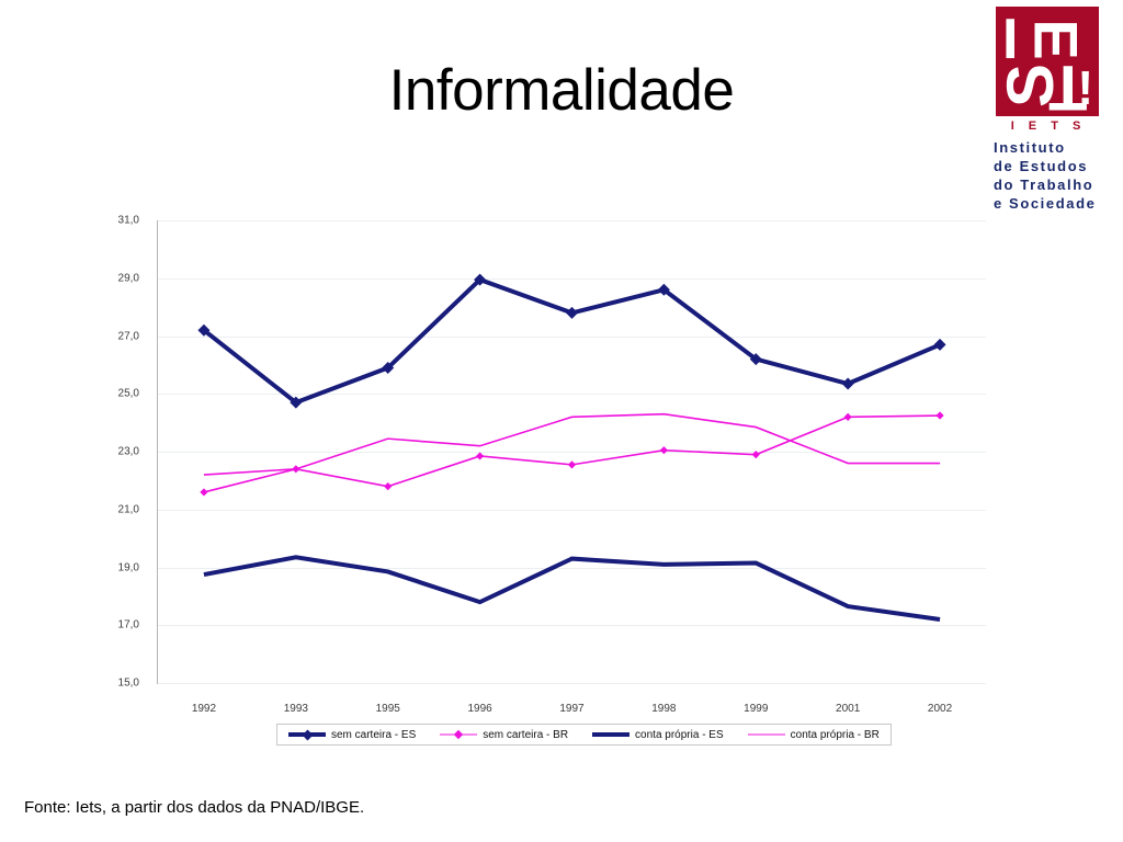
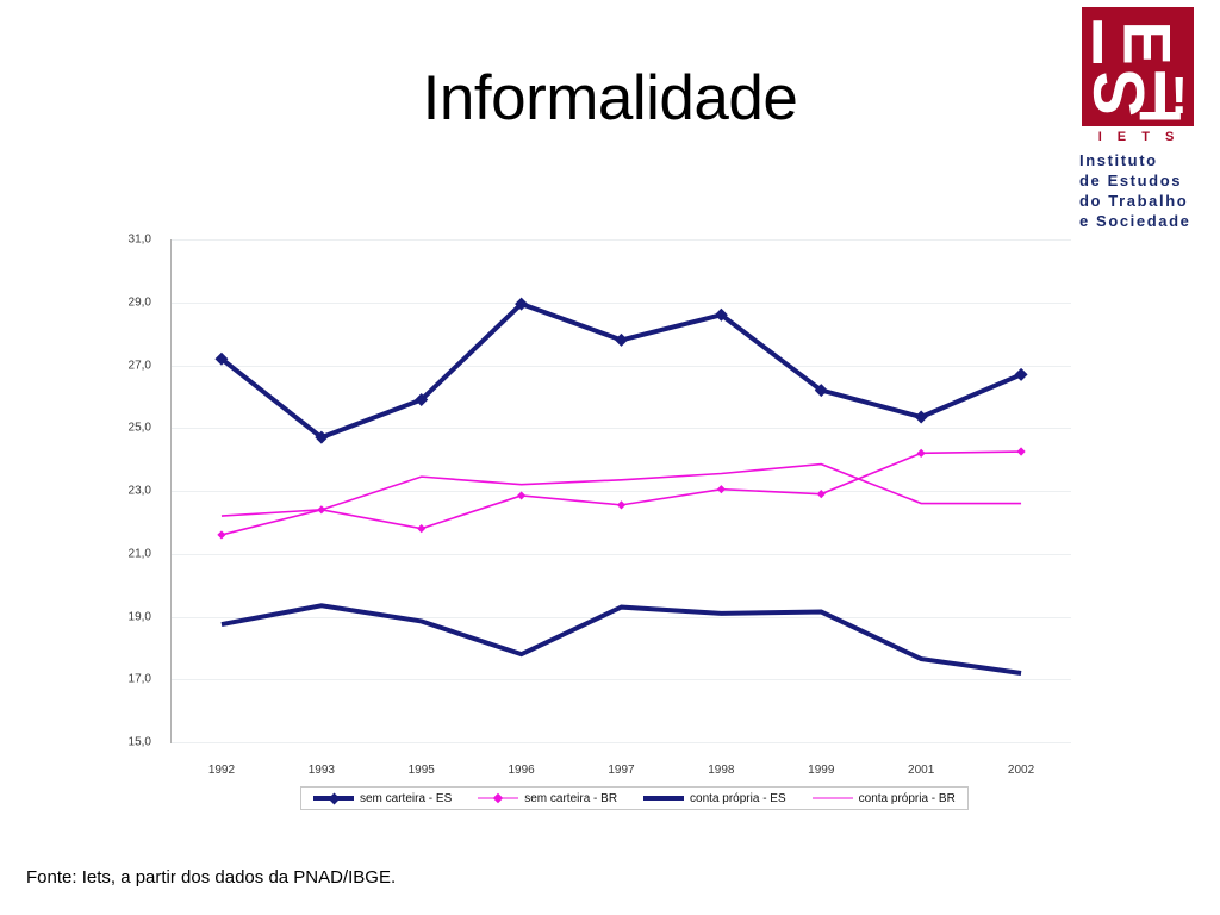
conta própria - BR/1997: 24,2 -> 23,4
conta própria - BR/1998: 24,3 -> 23,6
